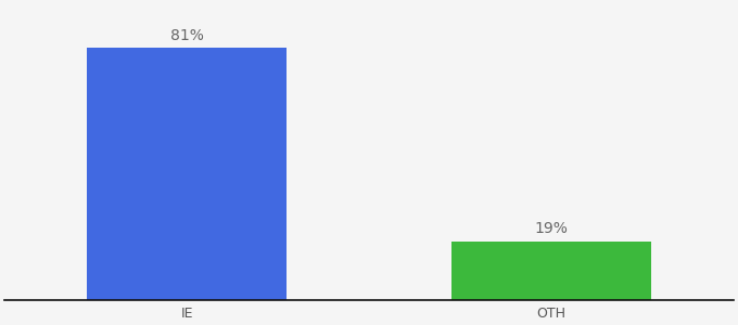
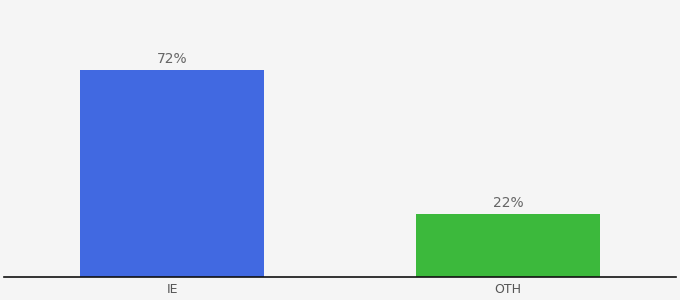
IE: 81% -> 72%
OTH: 19% -> 22%
